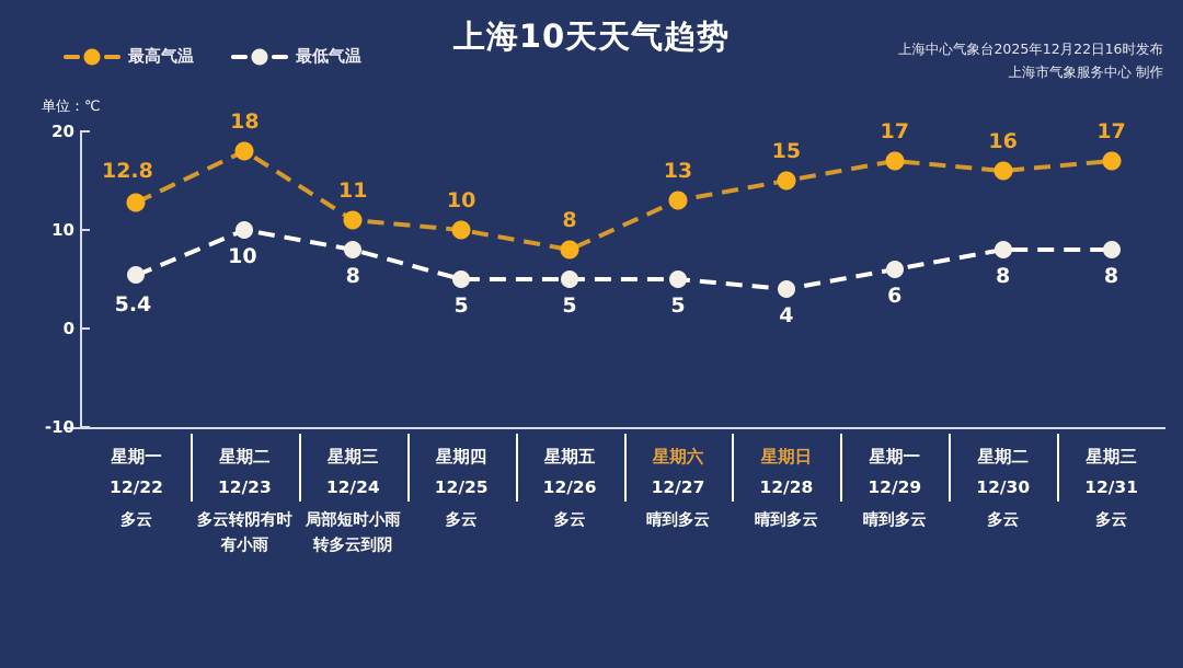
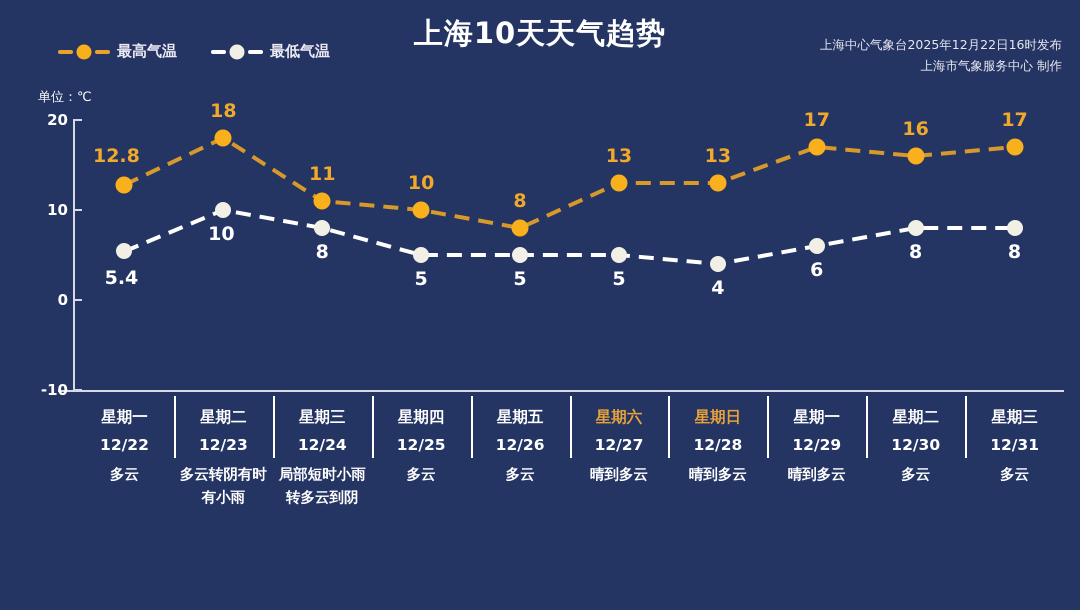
最高气温/12/28: 15 -> 13
